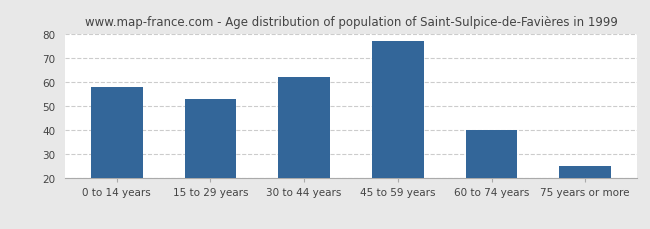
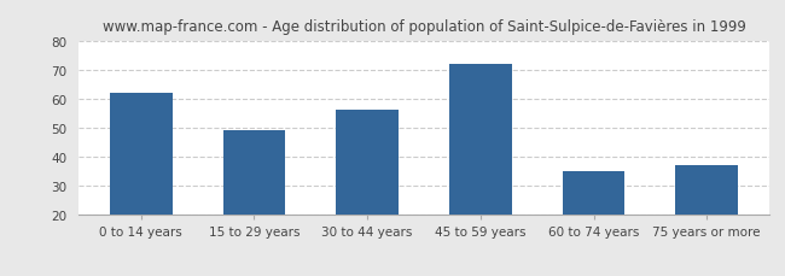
0 to 14 years: 58 -> 62
15 to 29 years: 53 -> 49
30 to 44 years: 62 -> 56
45 to 59 years: 77 -> 72
60 to 74 years: 40 -> 35
75 years or more: 25 -> 37
